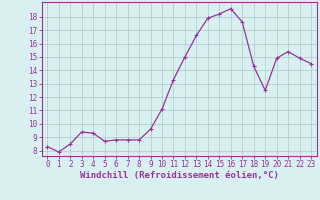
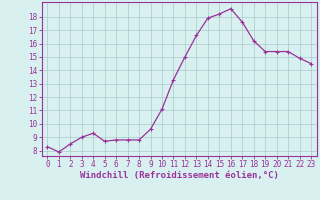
3: 9.4 -> 9.0
18: 14.3 -> 16.2
19: 12.5 -> 15.4
20: 14.9 -> 15.4
